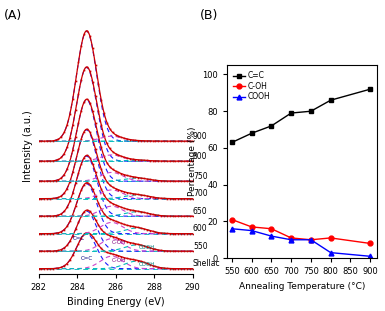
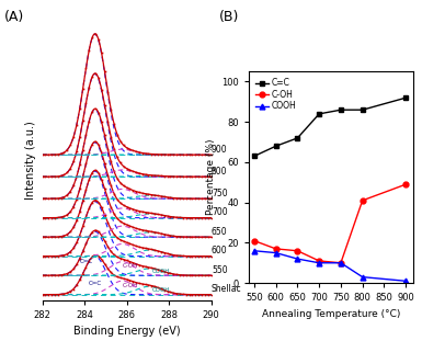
C=C/700: 79 -> 84
C=C/750: 80 -> 86
C-OH/800: 11 -> 41
C-OH/900: 8 -> 49
